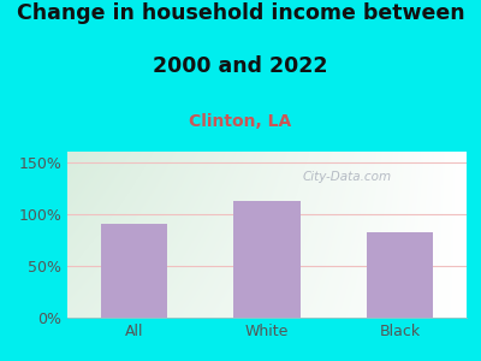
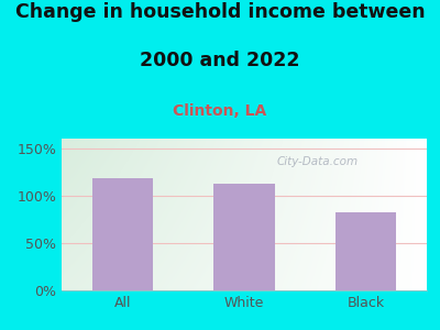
All: 90% -> 118%
